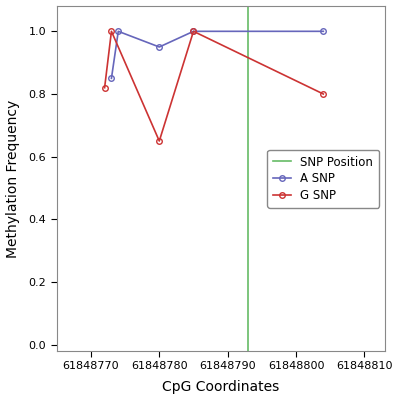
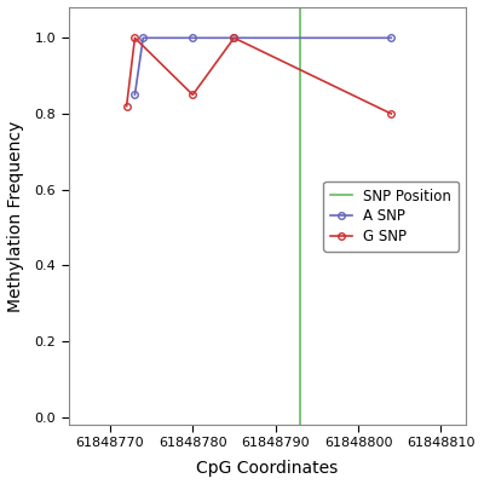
A SNP/61848780: 0.95 -> 1.00
G SNP/61848780: 0.65 -> 0.85
